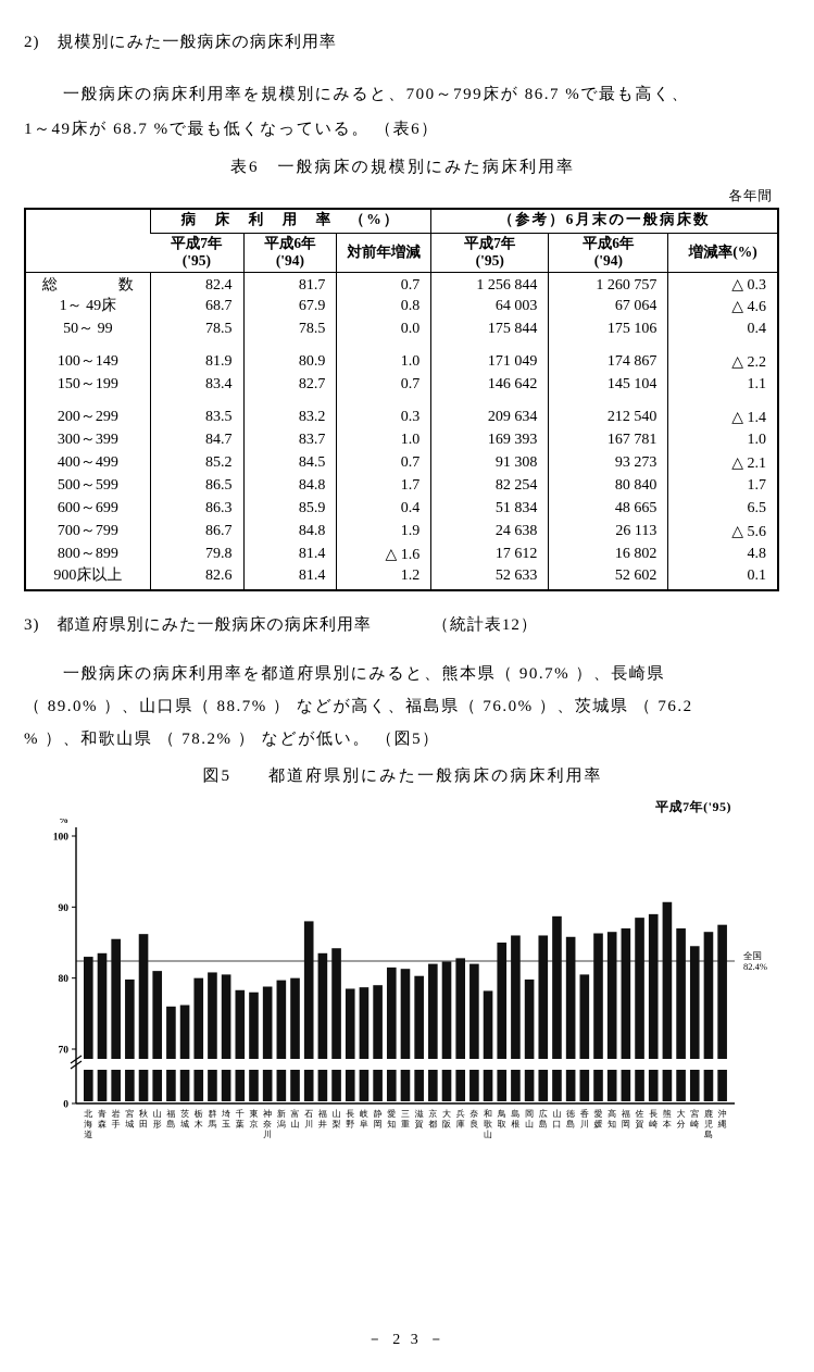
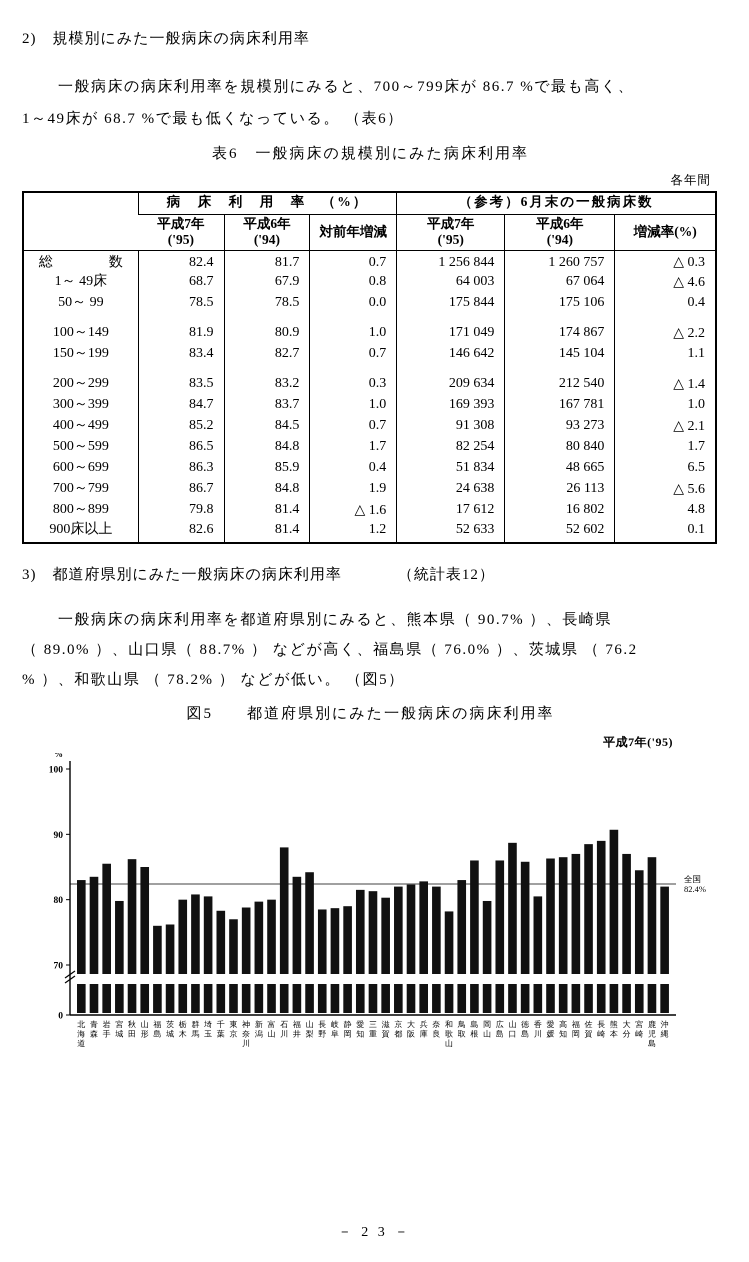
山形: 81 -> 85
東京: 78 -> 77
鳥取: 85 -> 83
沖縄: 88 -> 82
